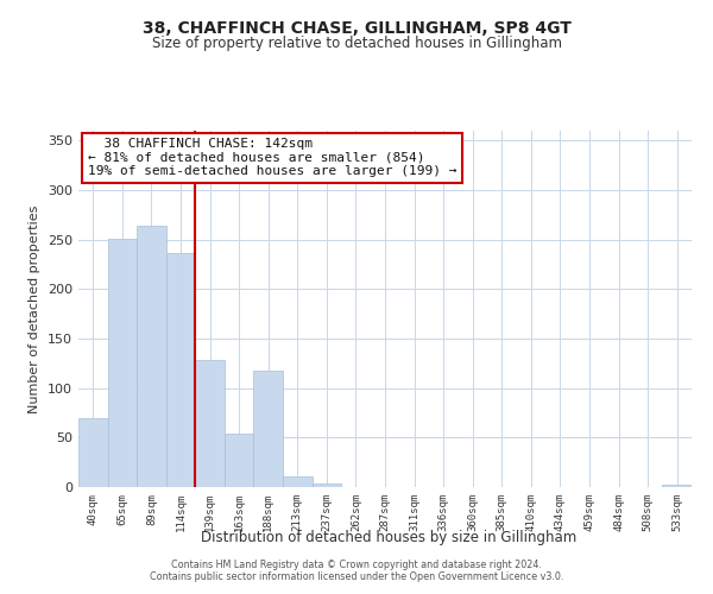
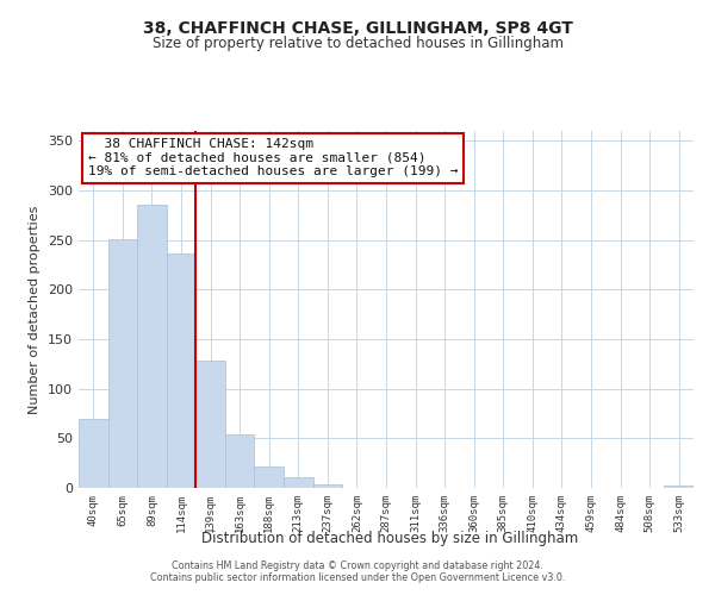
89sqm: 264 -> 286
188sqm: 118 -> 22
